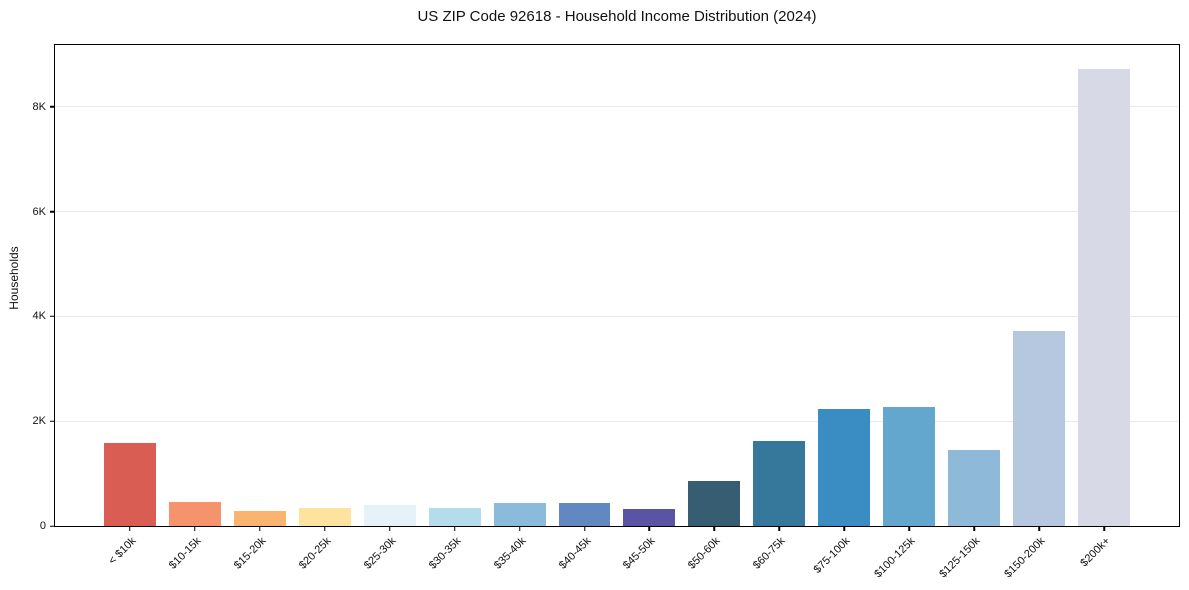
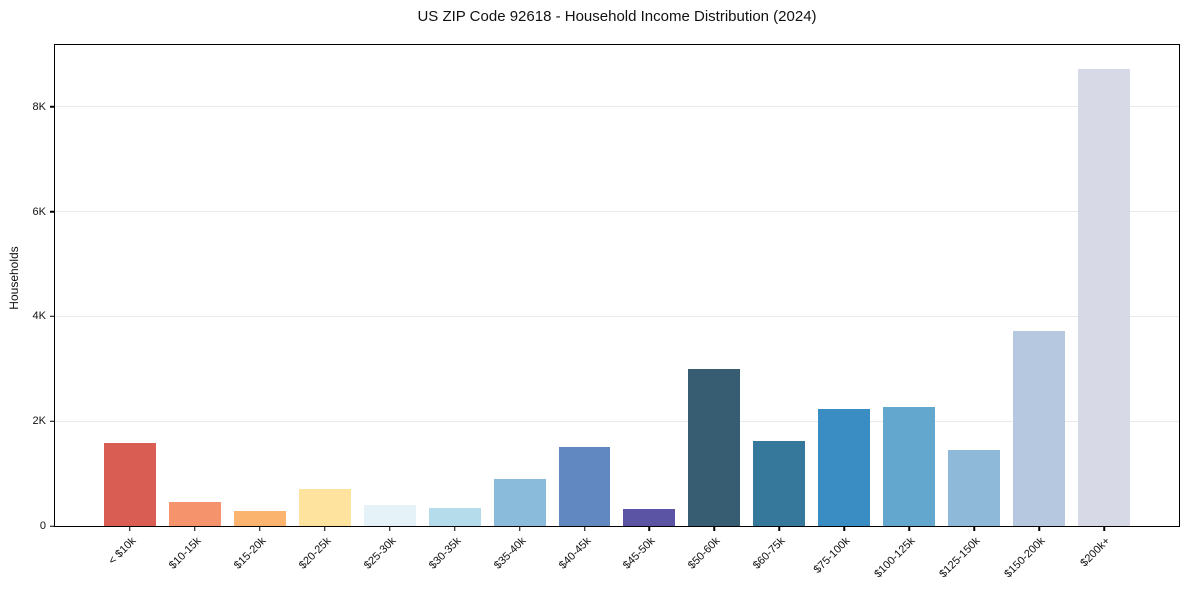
$20-25k: 0.3K -> 0.7K
$35-40k: 0.4K -> 0.9K
$40-45k: 0.4K -> 1.5K
$50-60k: 0.8K -> 3.0K
